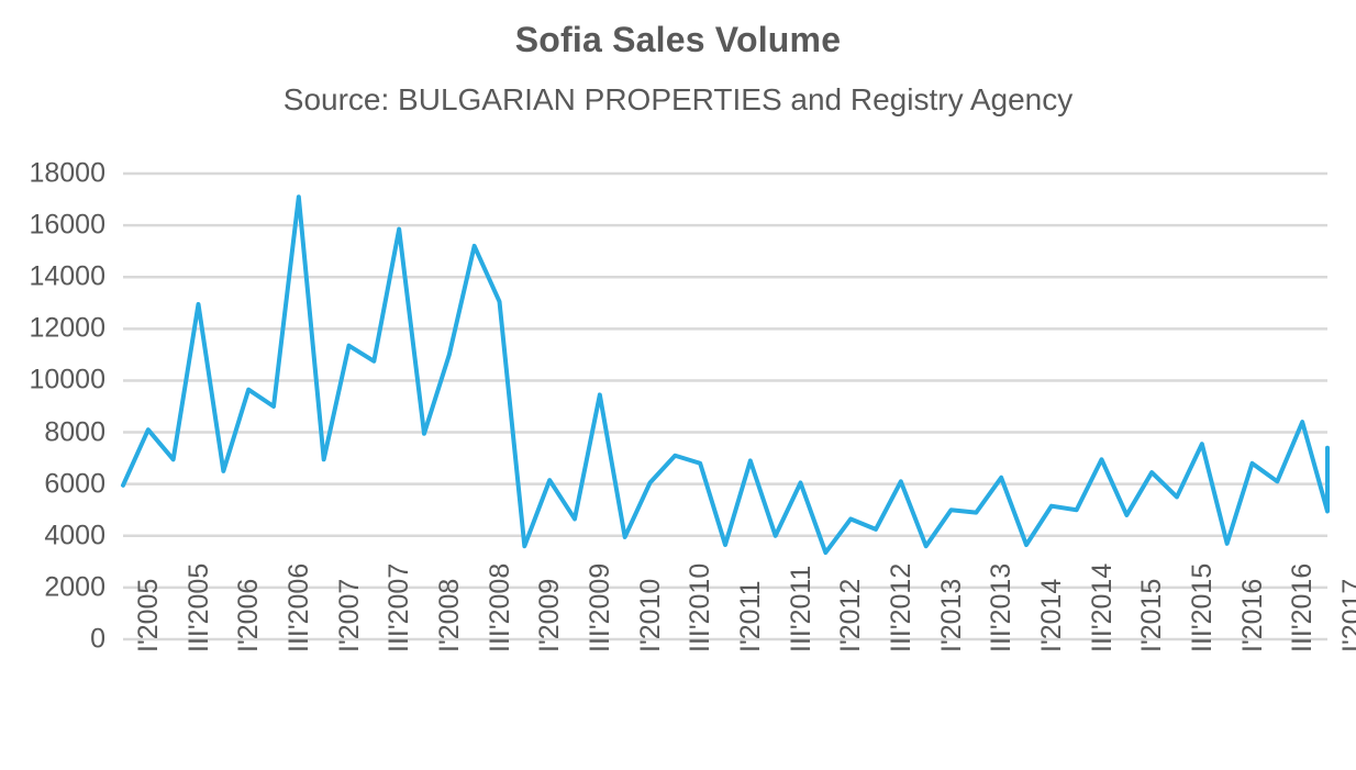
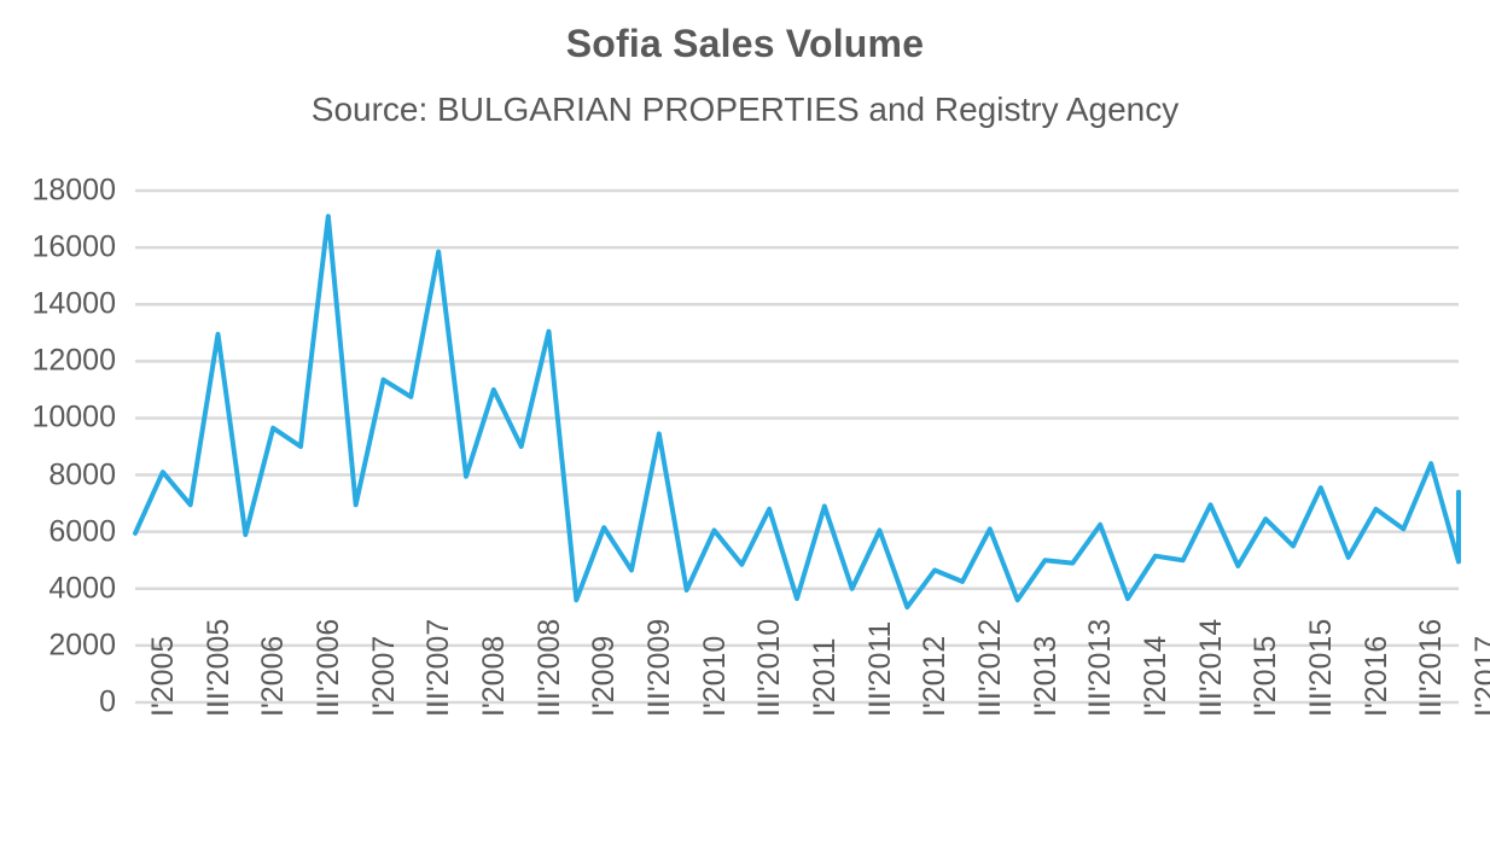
I'2006: 6500 -> 5900
III'2008: 15200 -> 9000
III'2010: 7100 -> 4800
I'2016: 3700 -> 5100
